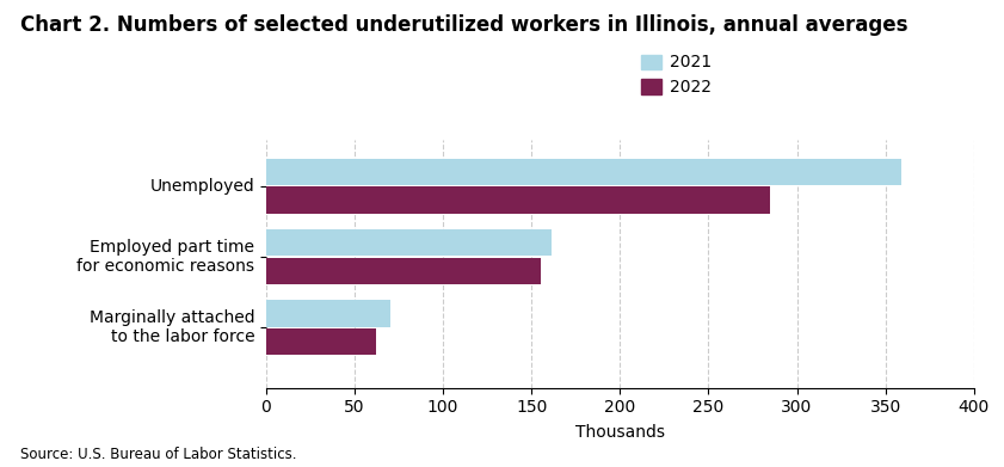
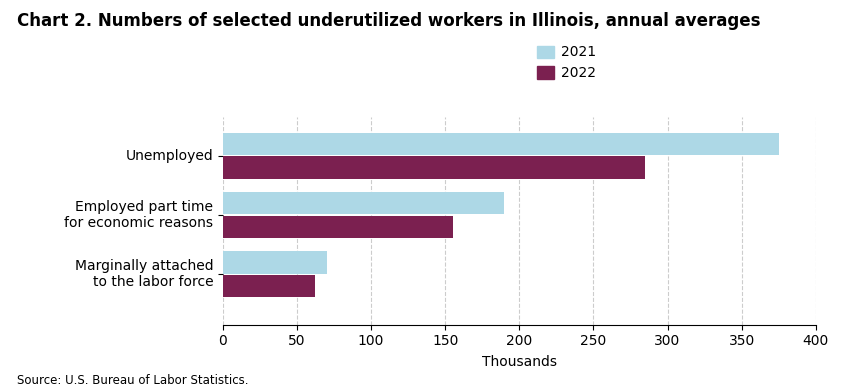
2021/Unemployed: 359 -> 375
2021/Employed part time for economic reasons: 161 -> 190
